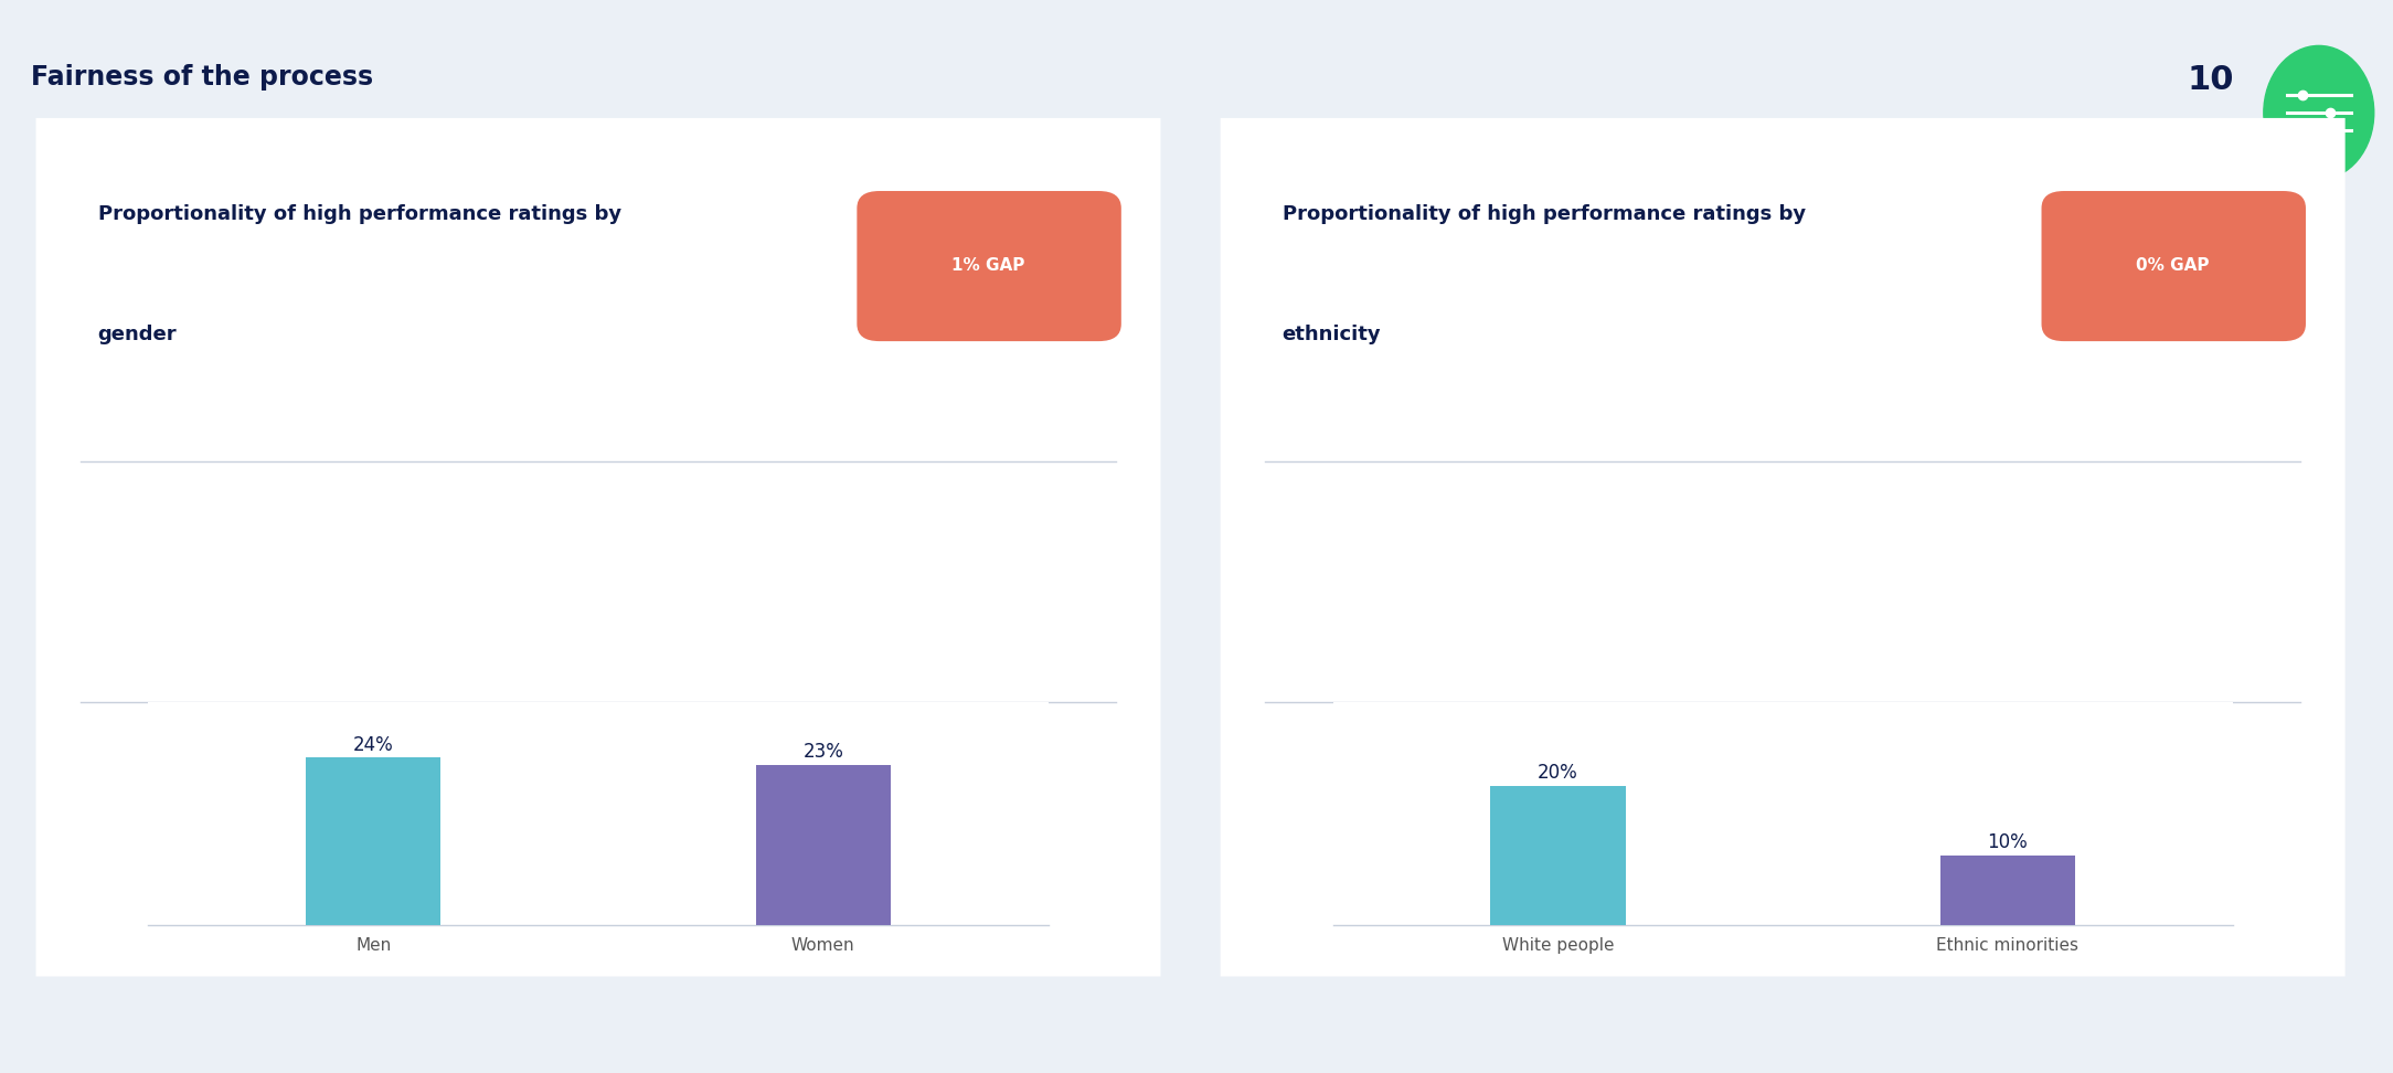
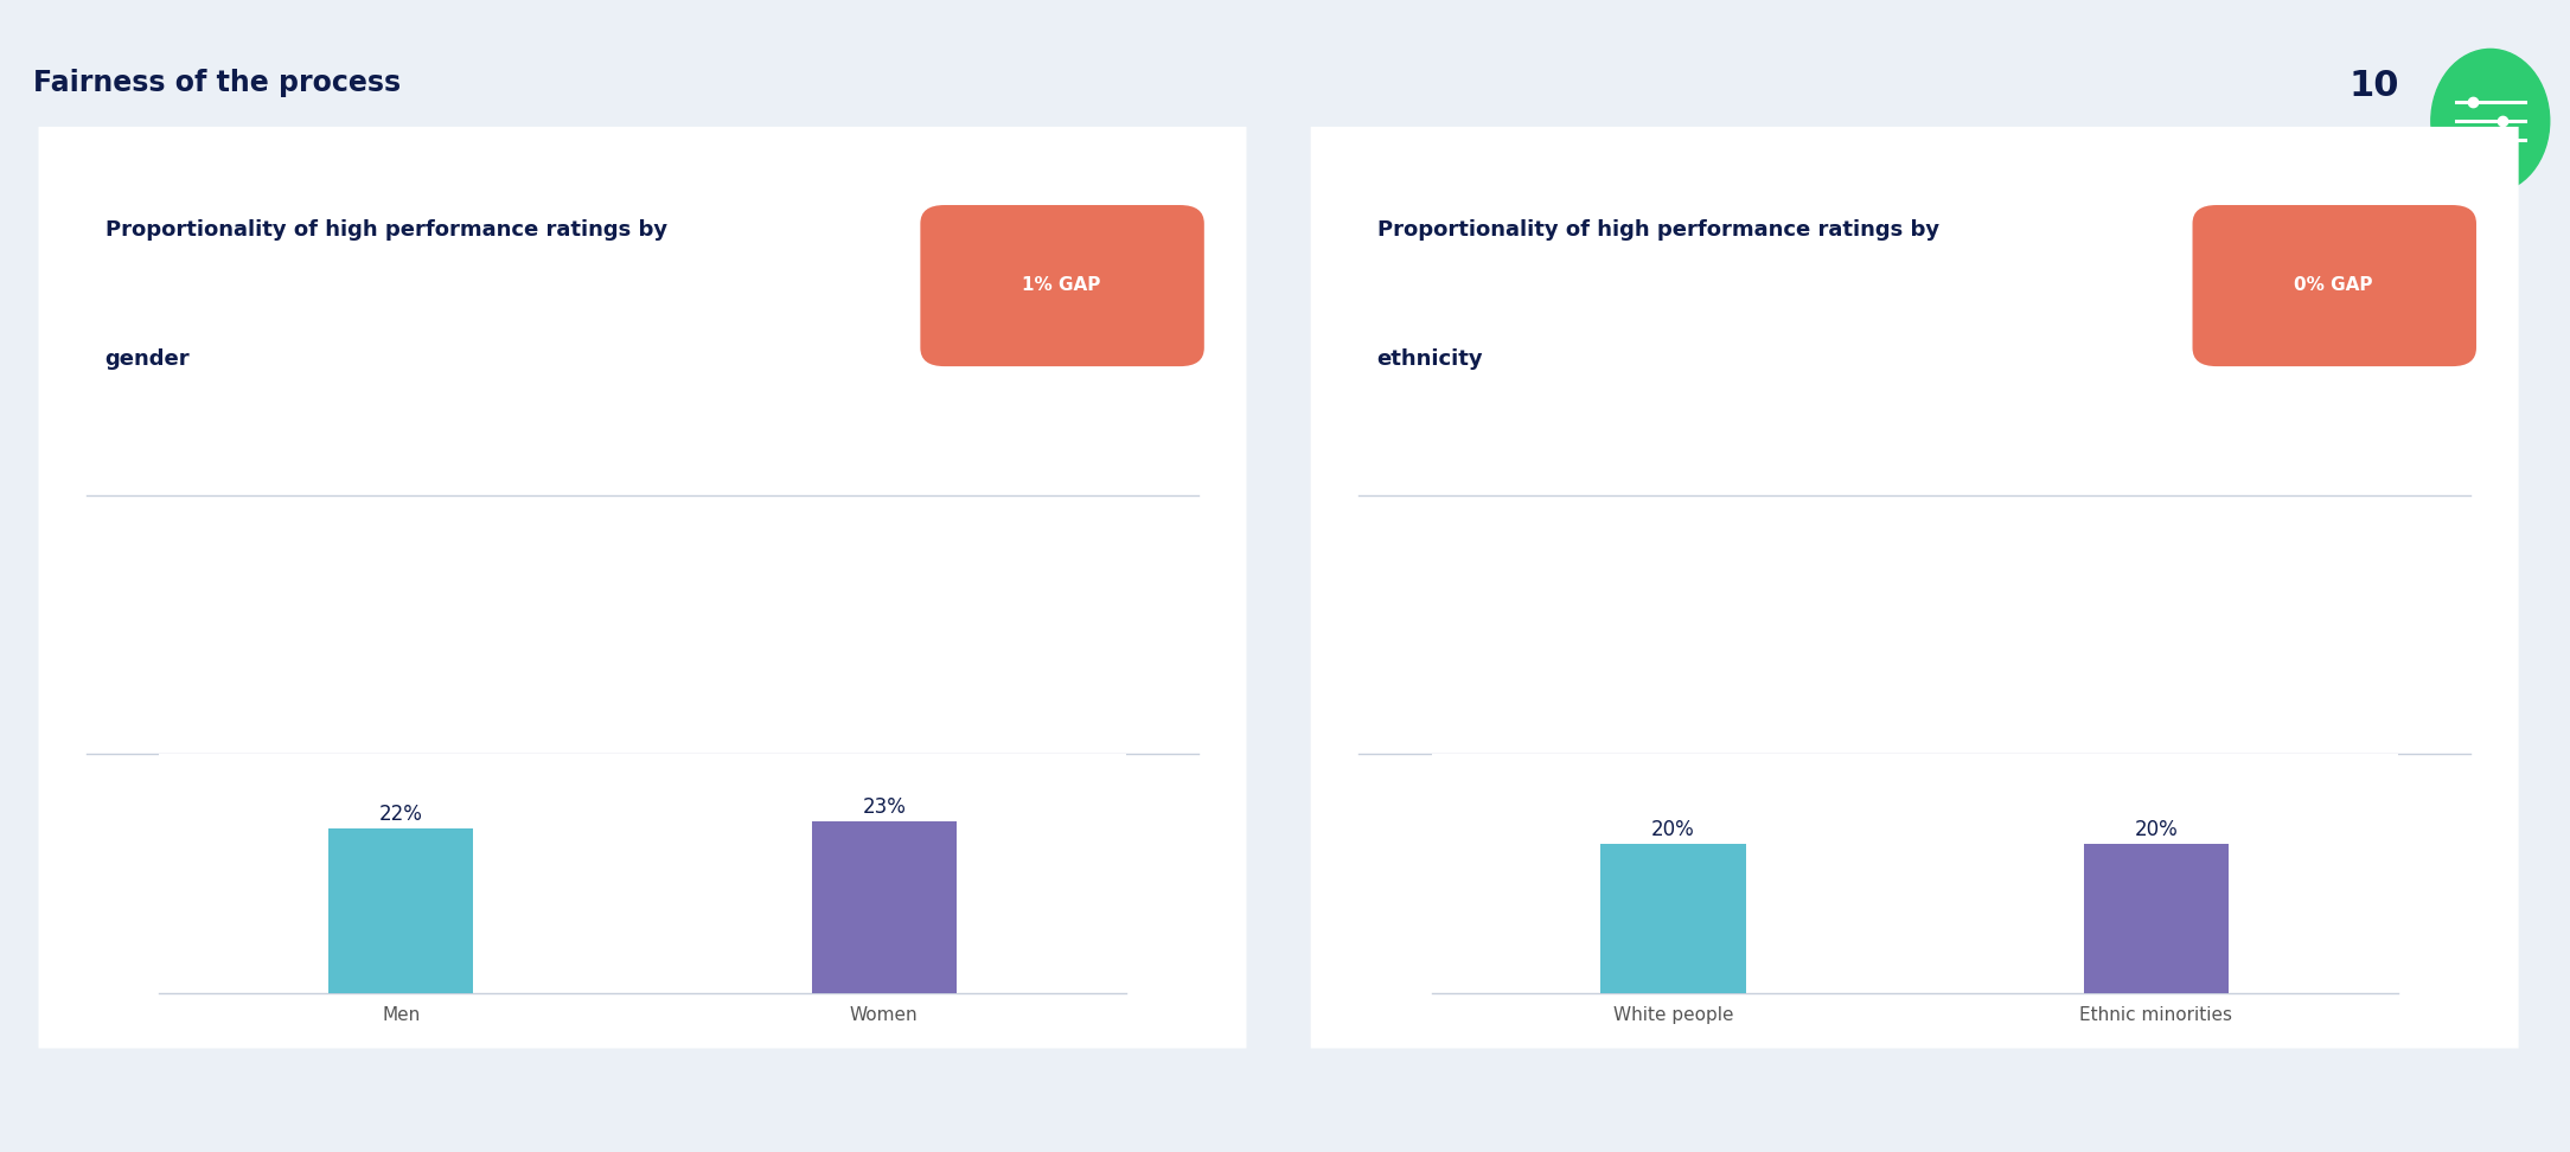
Men: 24% -> 22%
Ethnic minorities: 10% -> 20%
